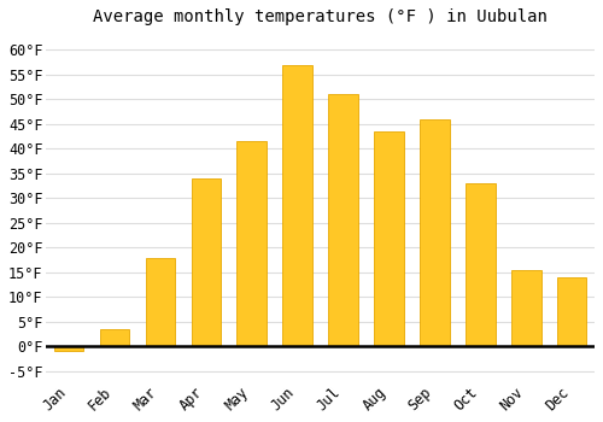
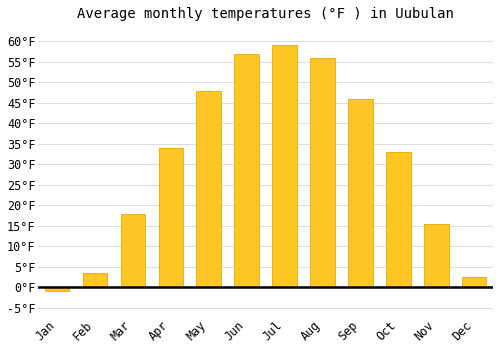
May: 41.5°F -> 48.0°F
Jul: 51.0°F -> 59.0°F
Aug: 43.5°F -> 56.0°F
Dec: 14.0°F -> 2.5°F
